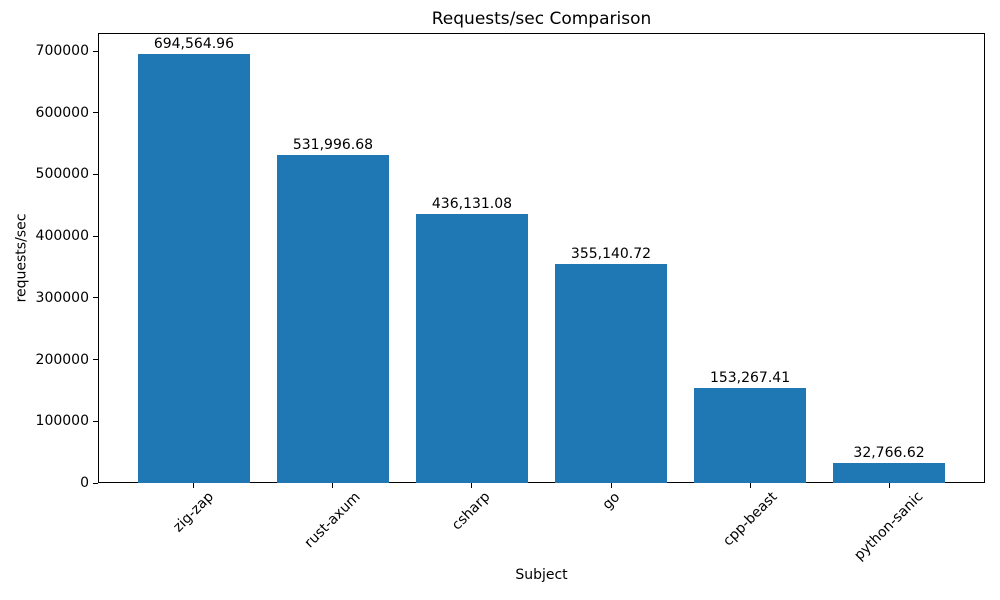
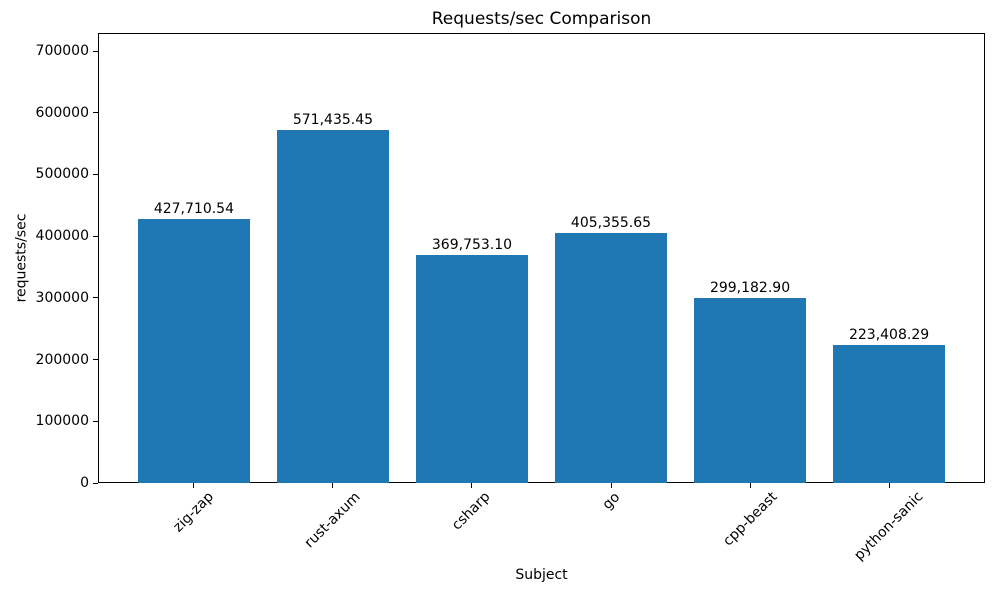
zig-zap: 694,564.96 -> 427,710.54
rust-axum: 531,996.68 -> 571,435.45
csharp: 436,131.08 -> 369,753.10
go: 355,140.72 -> 405,355.65
cpp-beast: 153,267.41 -> 299,182.90
python-sanic: 32,766.62 -> 223,408.29
